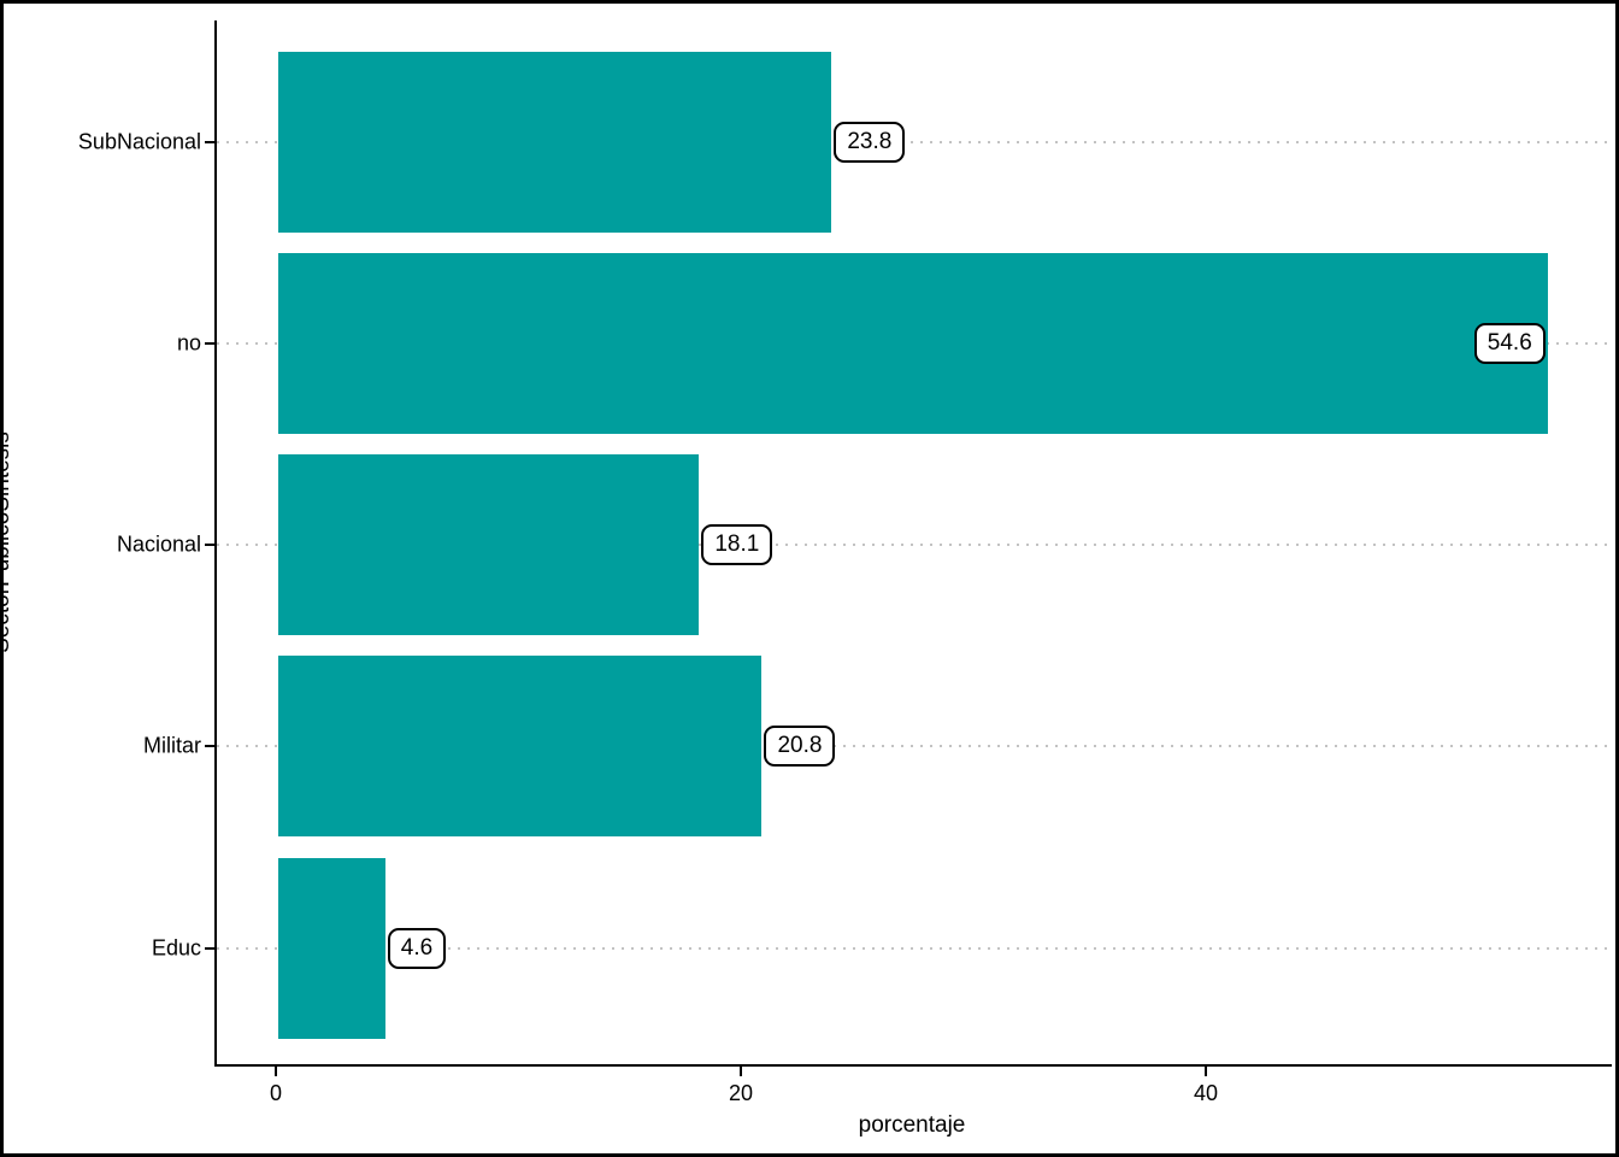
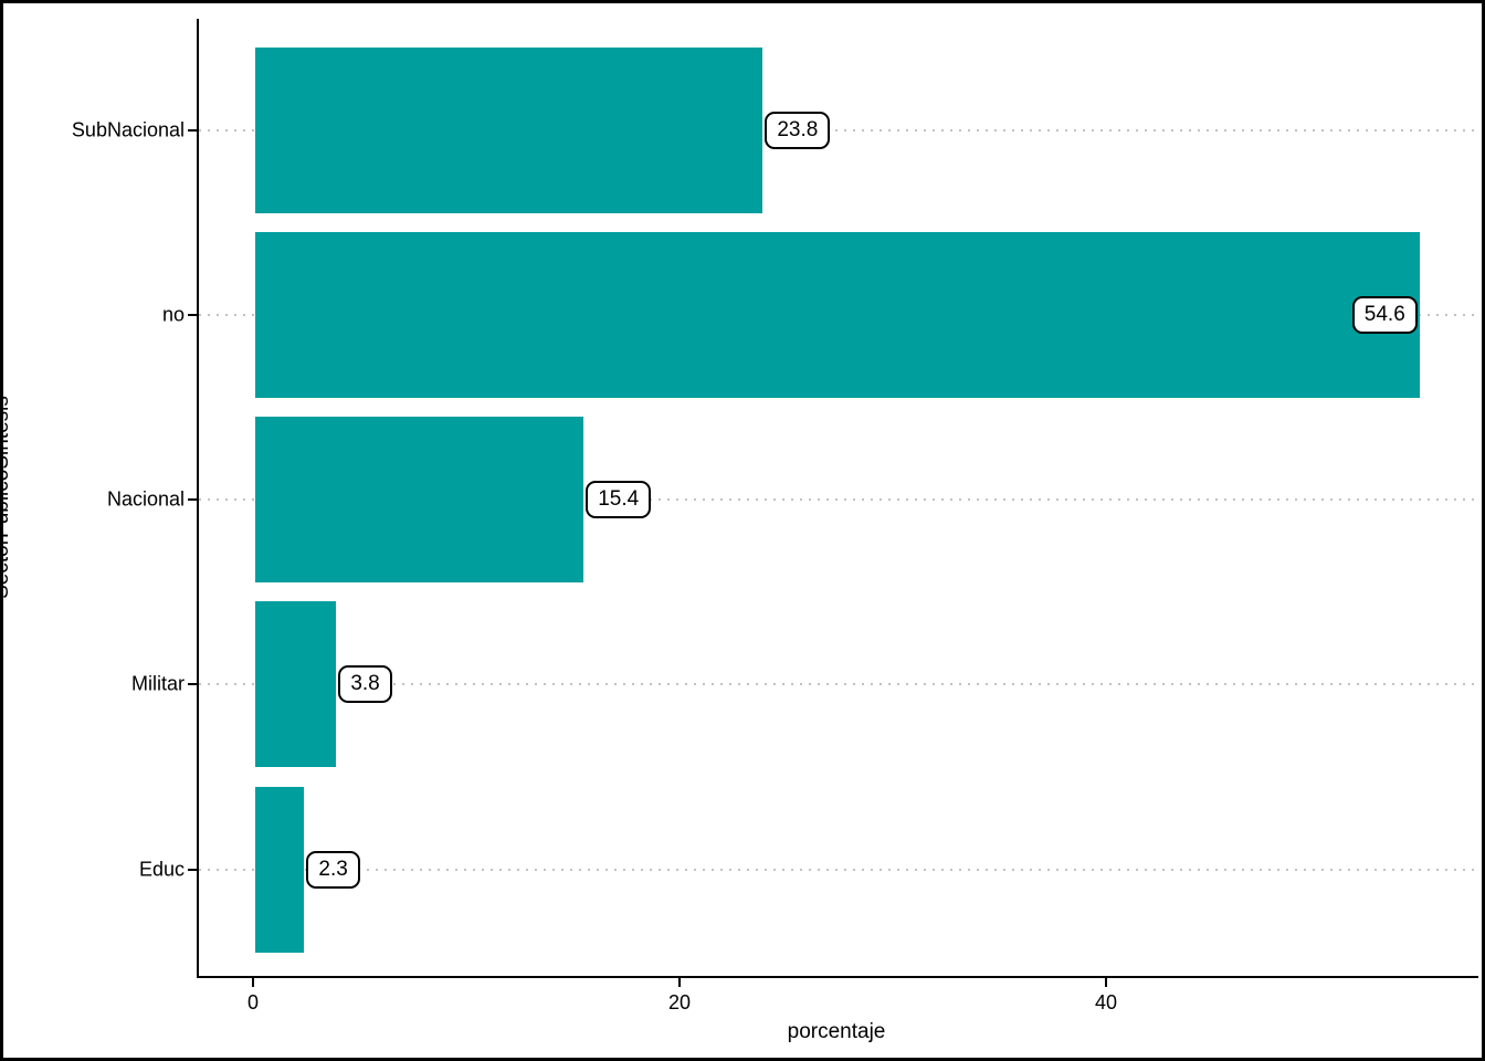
Nacional: 18.1 -> 15.4
Militar: 20.8 -> 3.8
Educ: 4.6 -> 2.3
